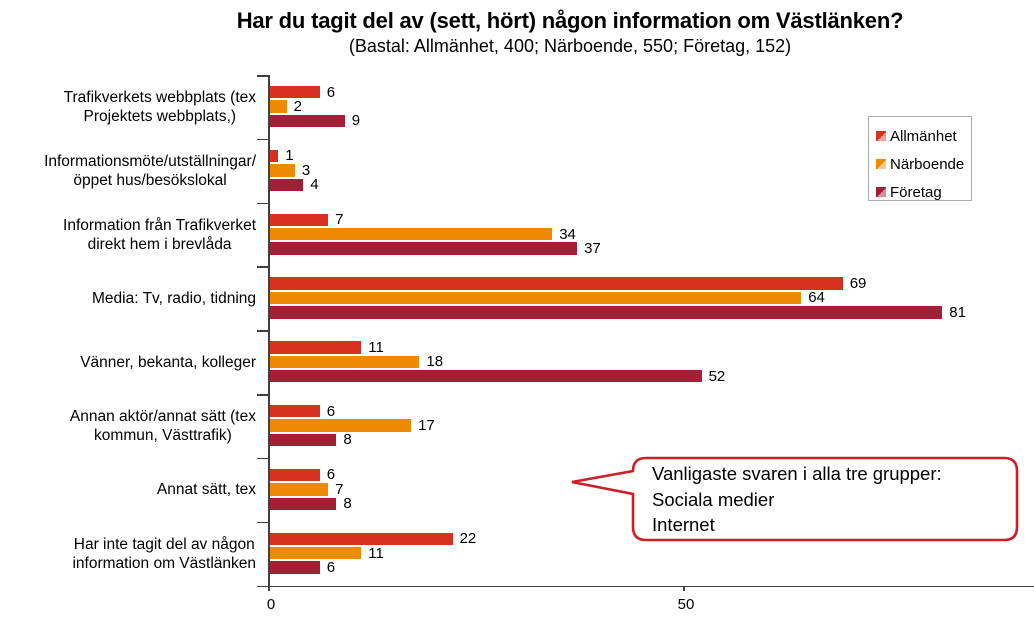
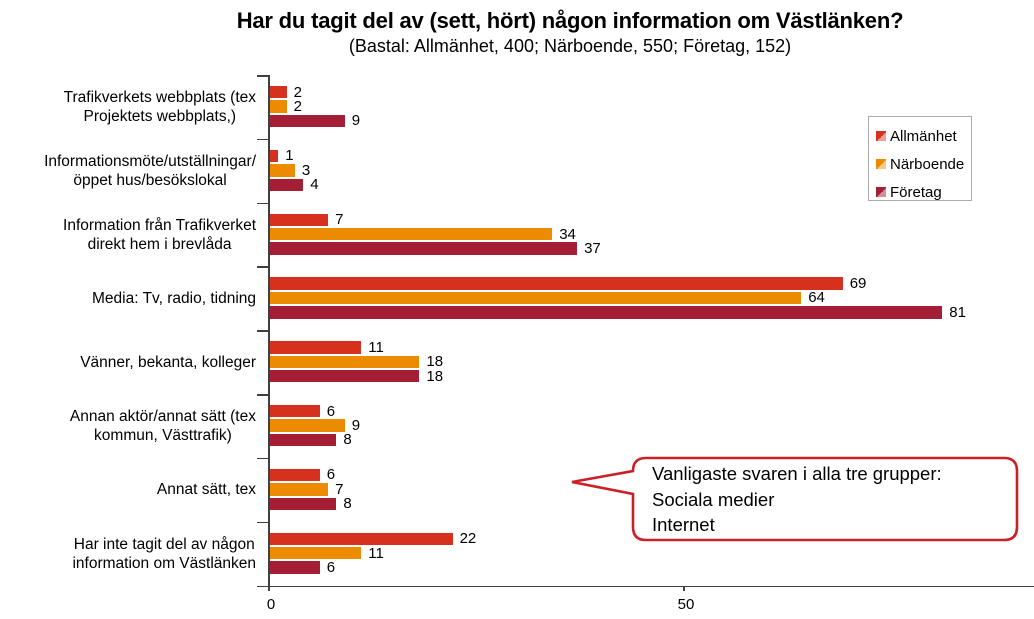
Allmänhet/Trafikverkets webbplats (tex Projektets webbplats,): 6 -> 2
Företag/Vänner, bekanta, kolleger: 52 -> 18
Närboende/Annan aktör/annat sätt (tex kommun, Västtrafik): 17 -> 9
